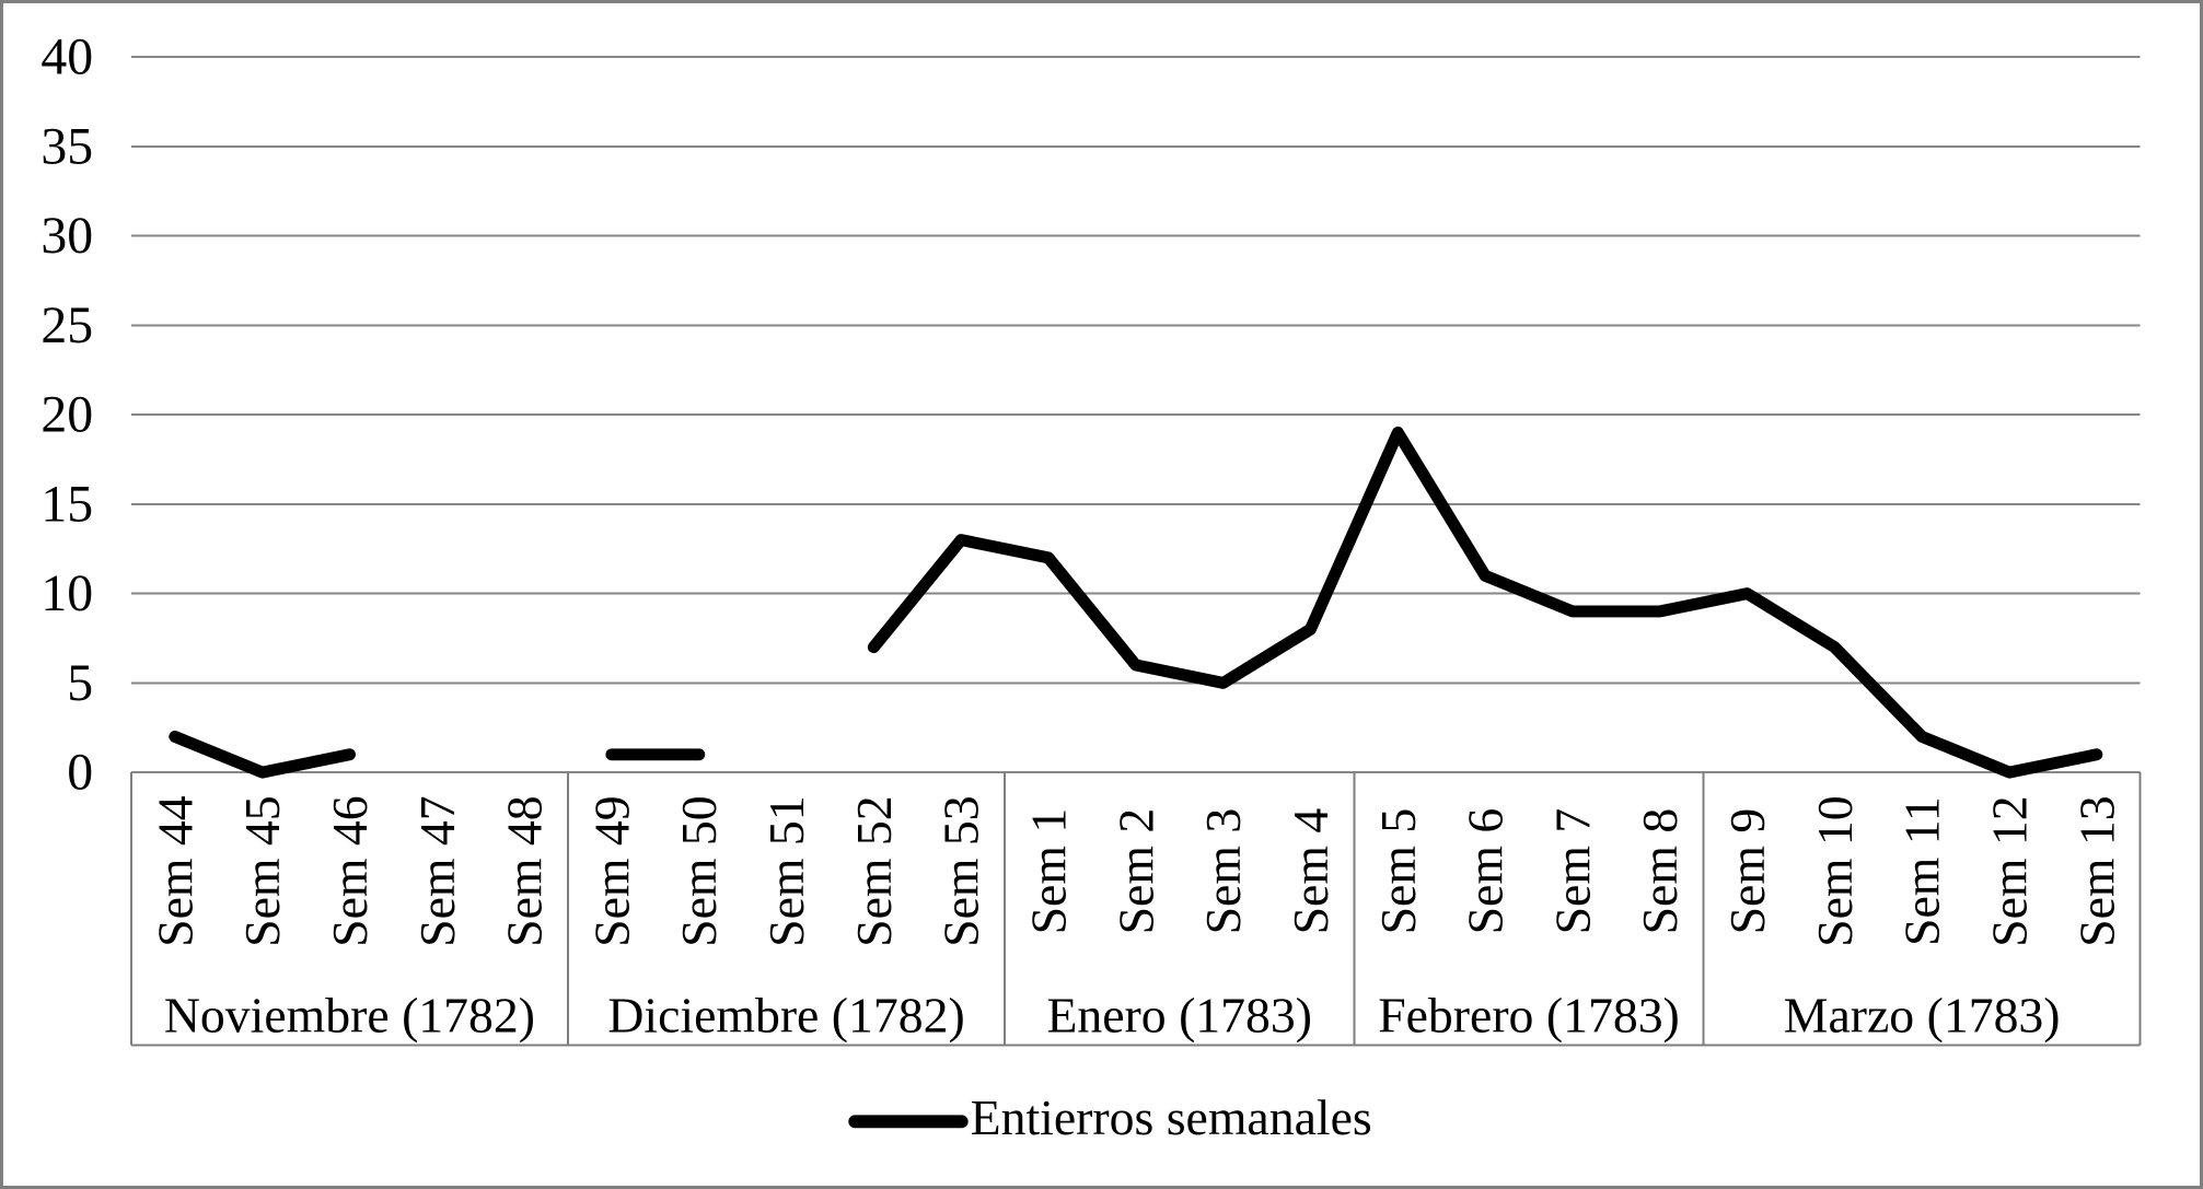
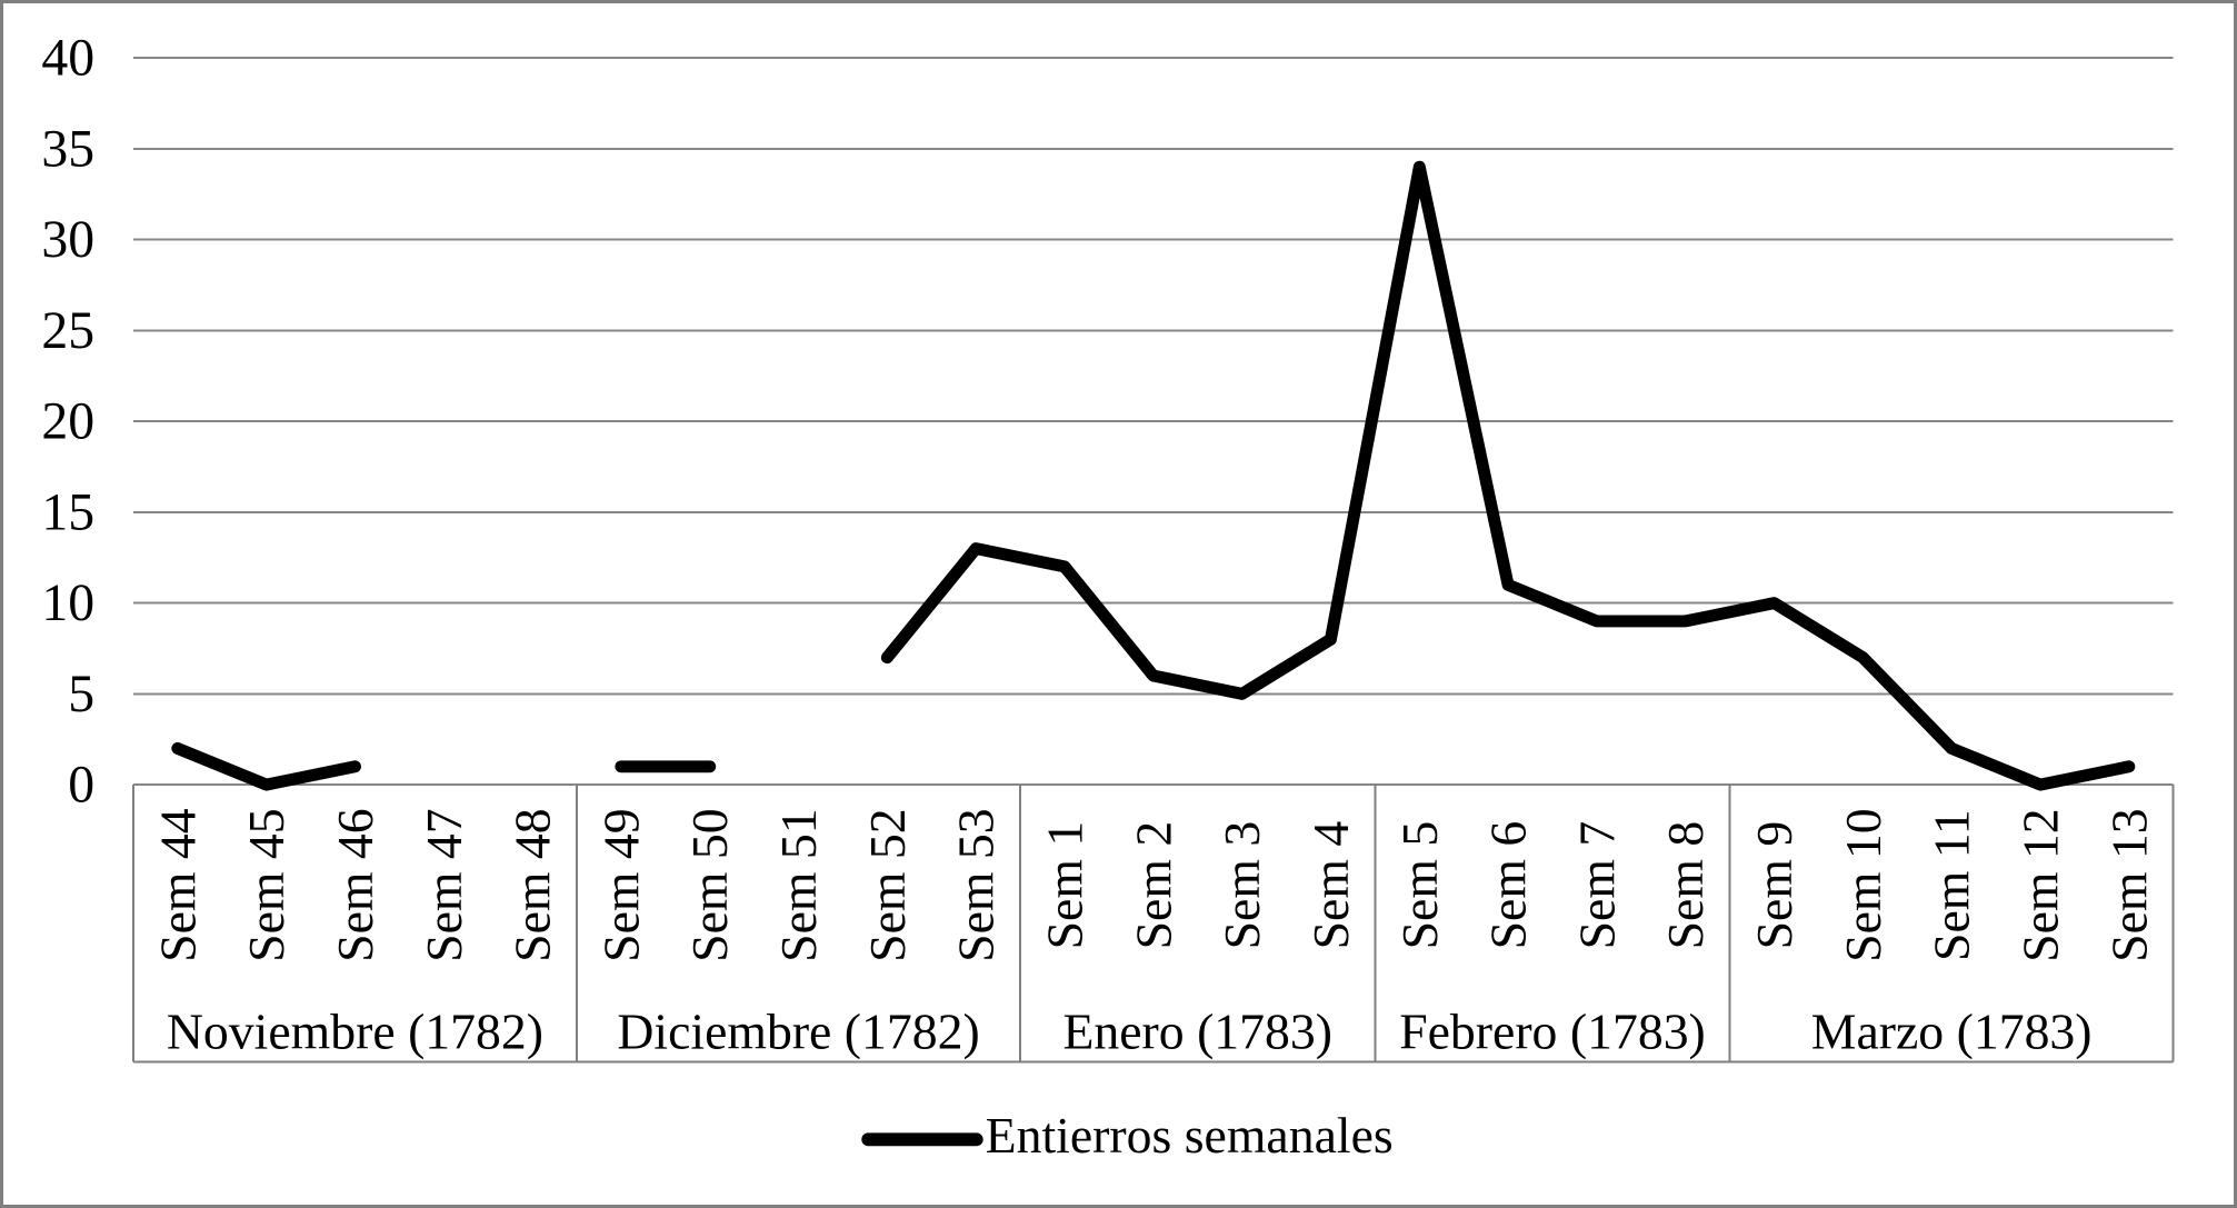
Sem 5: 19 -> 34
